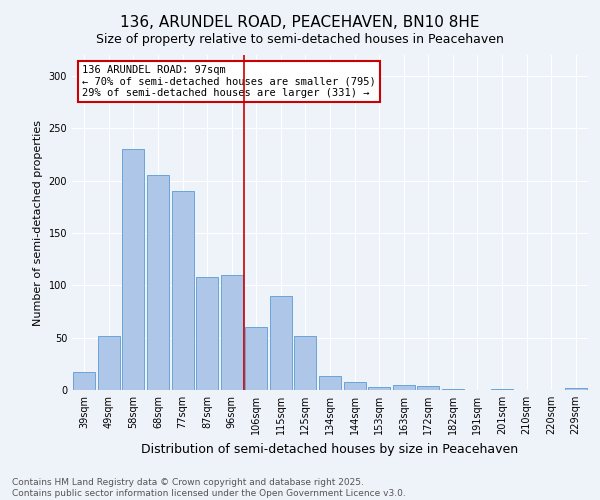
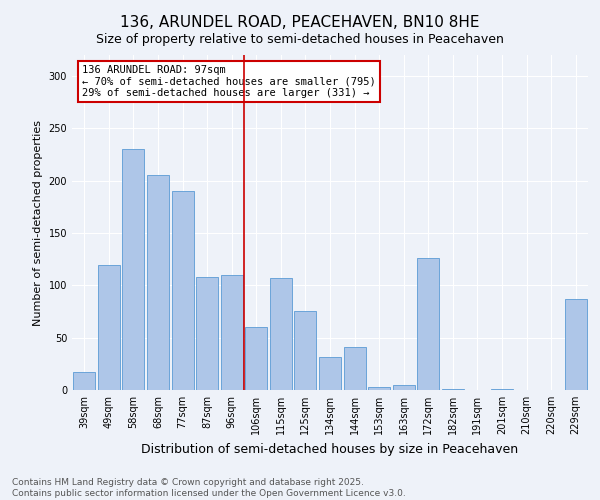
49sqm: 52 -> 119
115sqm: 90 -> 107
125sqm: 52 -> 75
134sqm: 13 -> 32
144sqm: 8 -> 41
172sqm: 4 -> 126
229sqm: 2 -> 87
